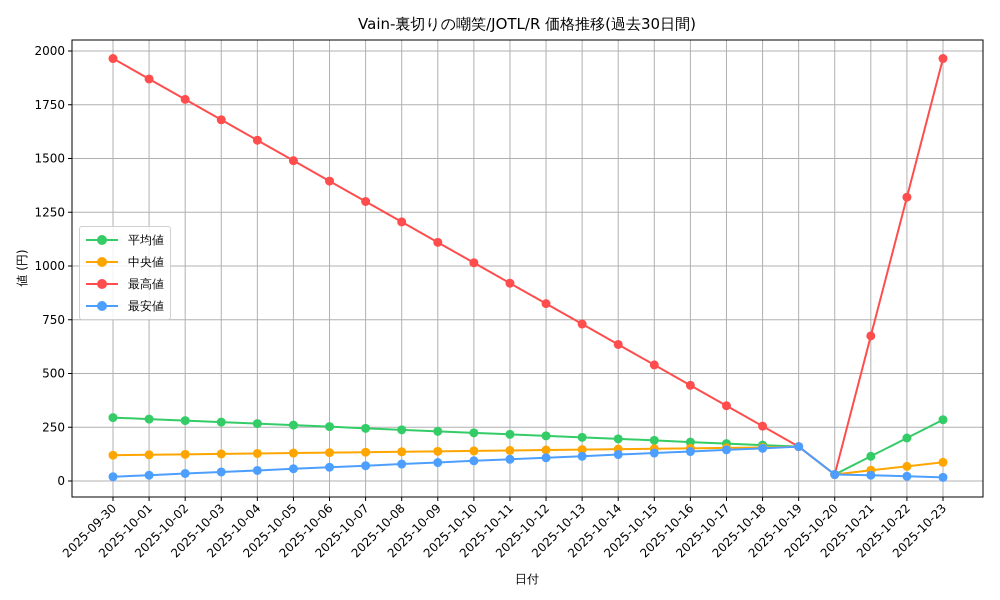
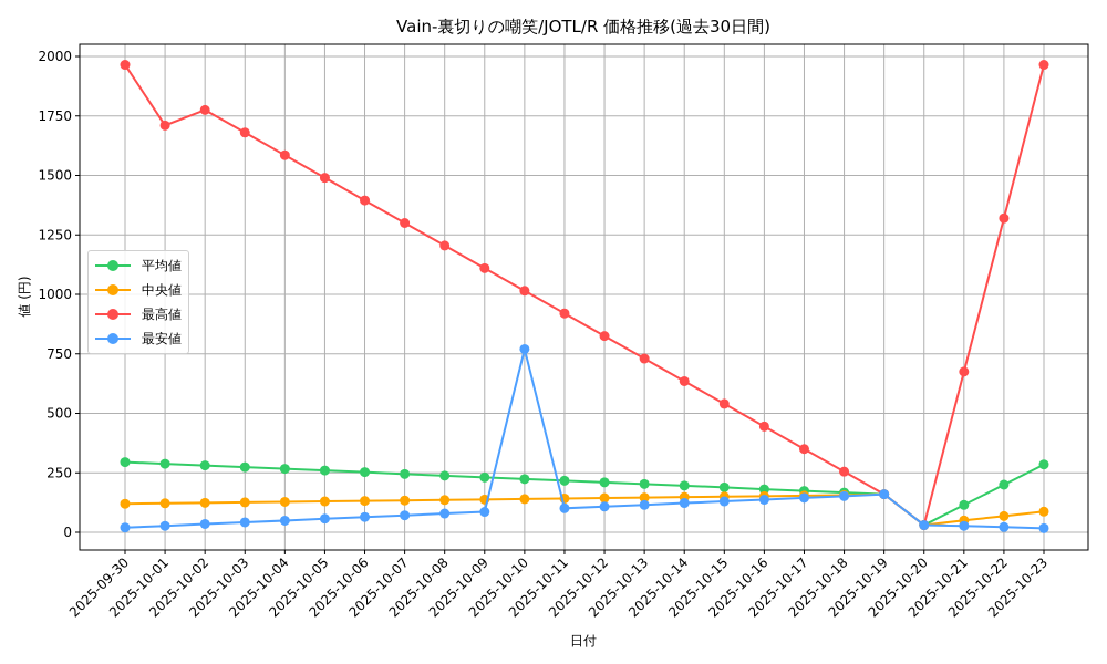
最高値/2025-10-01: 1870 -> 1710
最安値/2025-10-10: 90 -> 770
